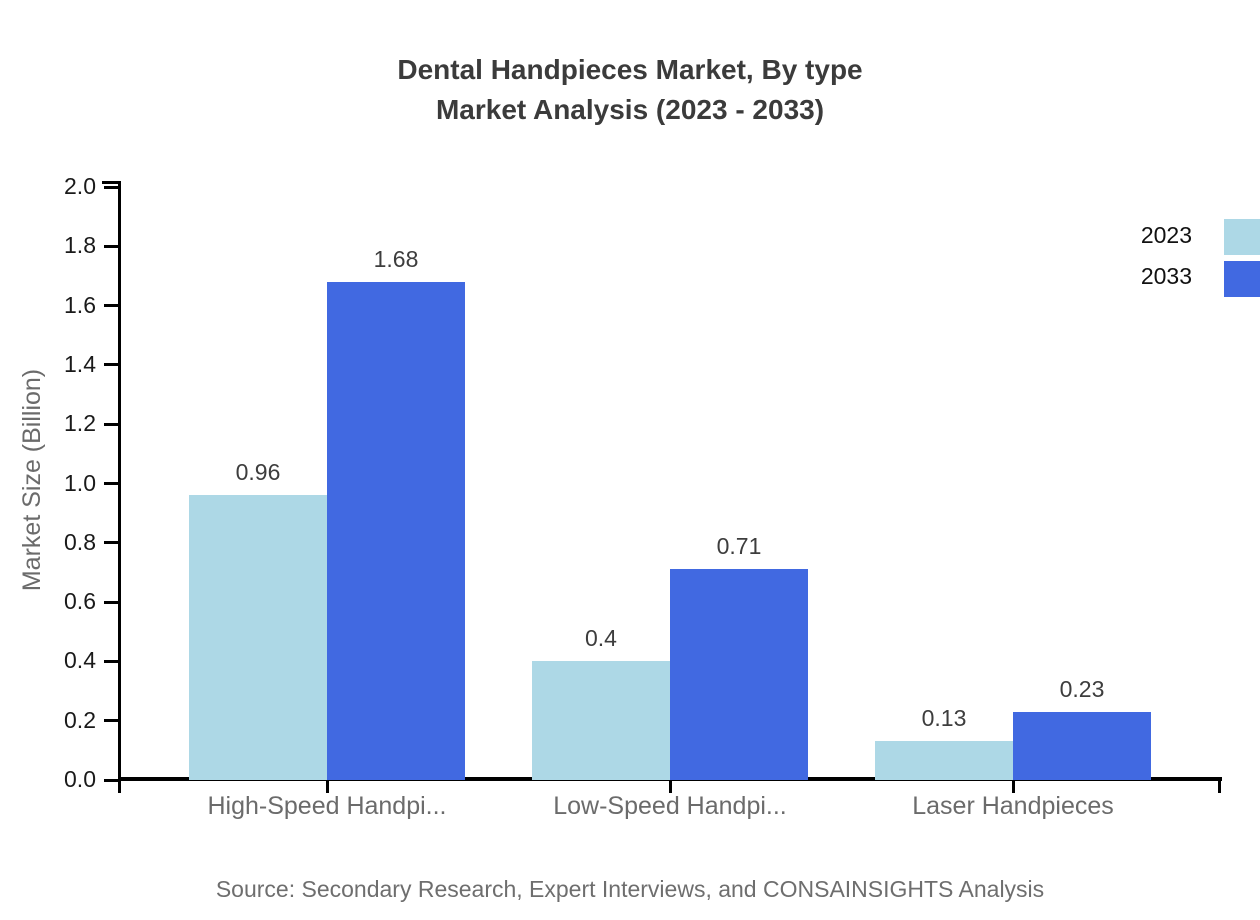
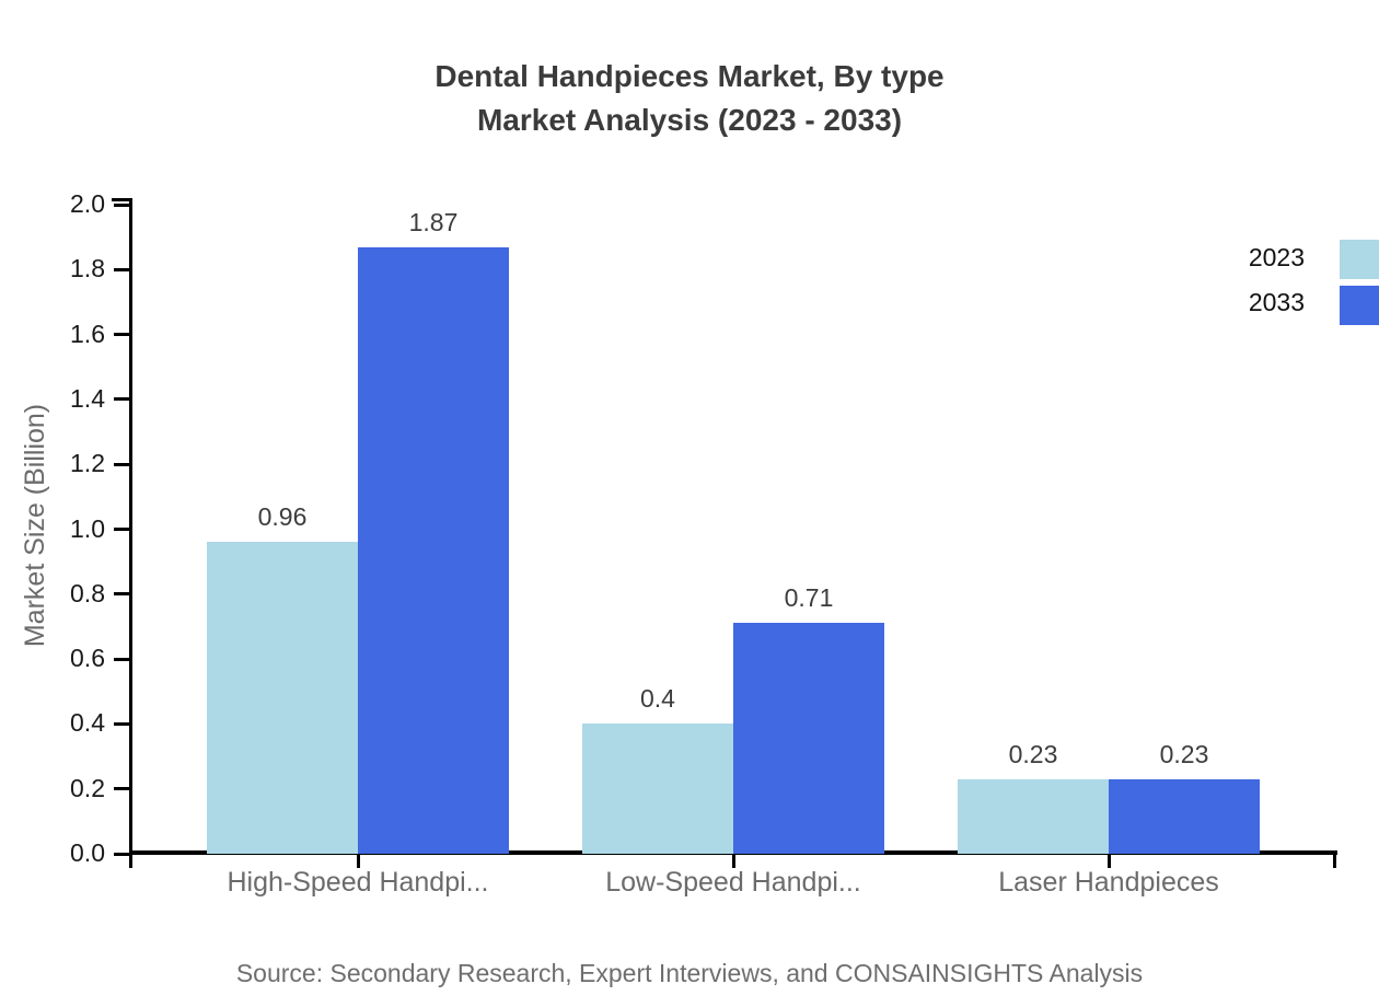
2033/High-Speed Handpi...: 1.68 -> 1.87
2023/Laser Handpieces: 0.13 -> 0.23
